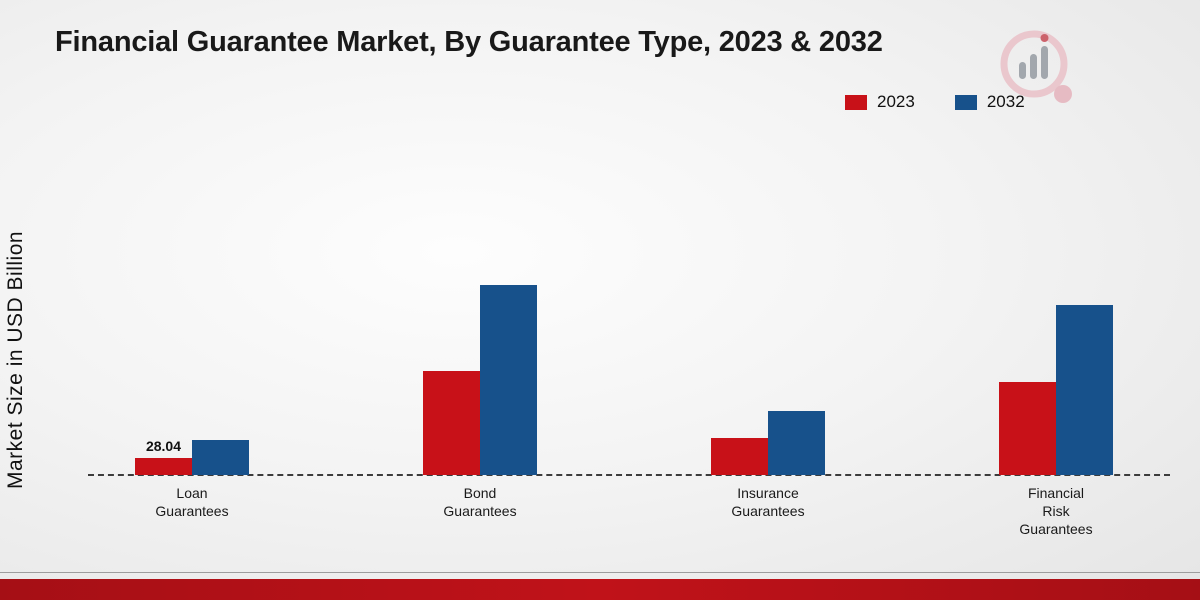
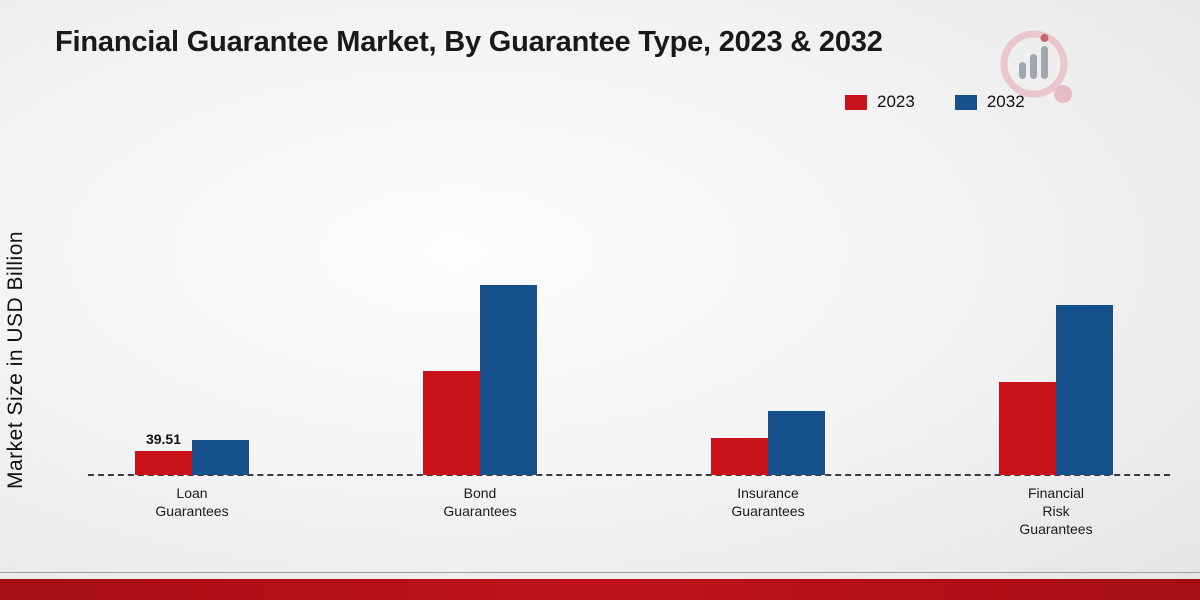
2023/Loan Guarantees: 28.04 -> 39.51
